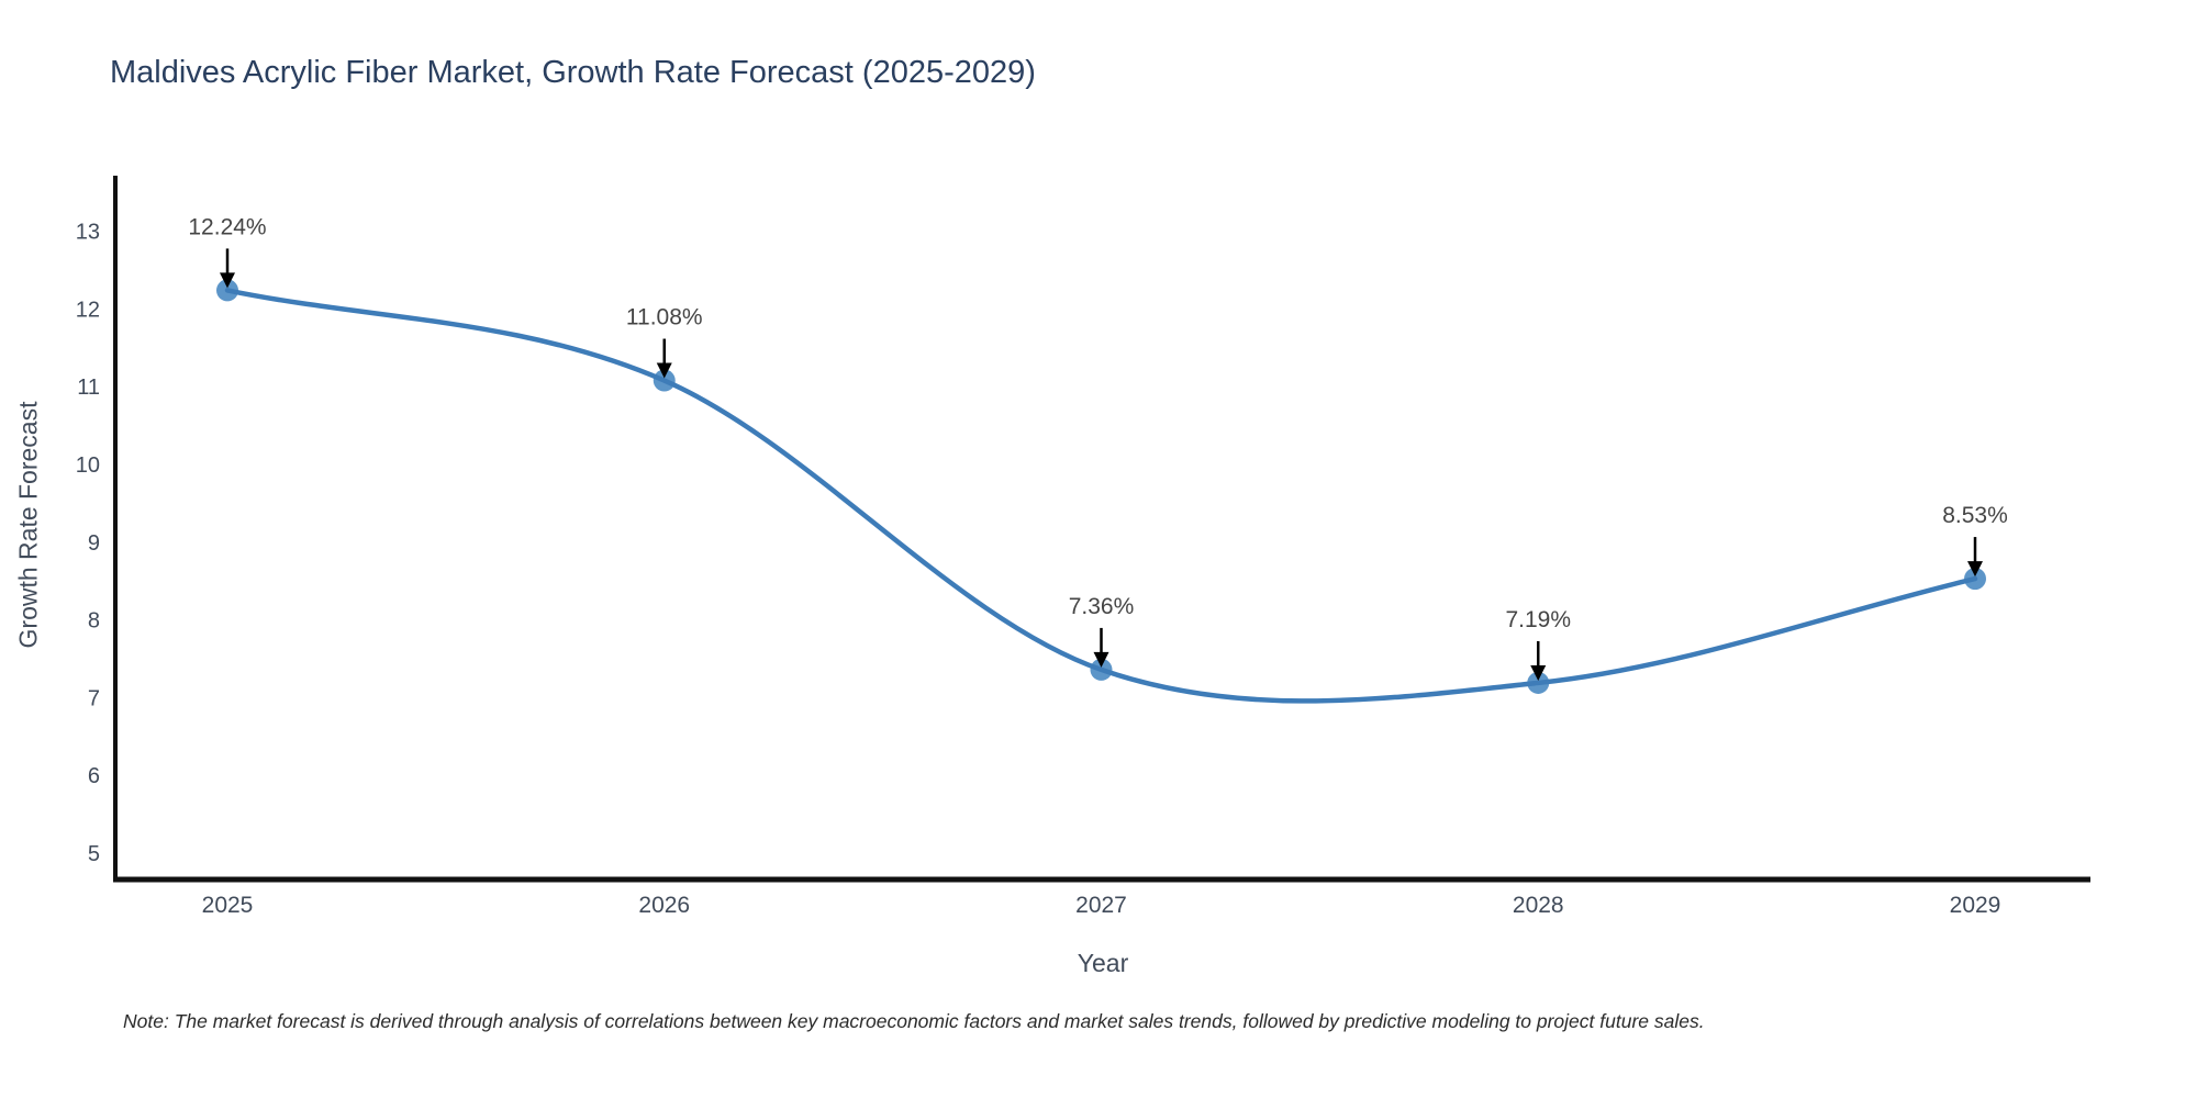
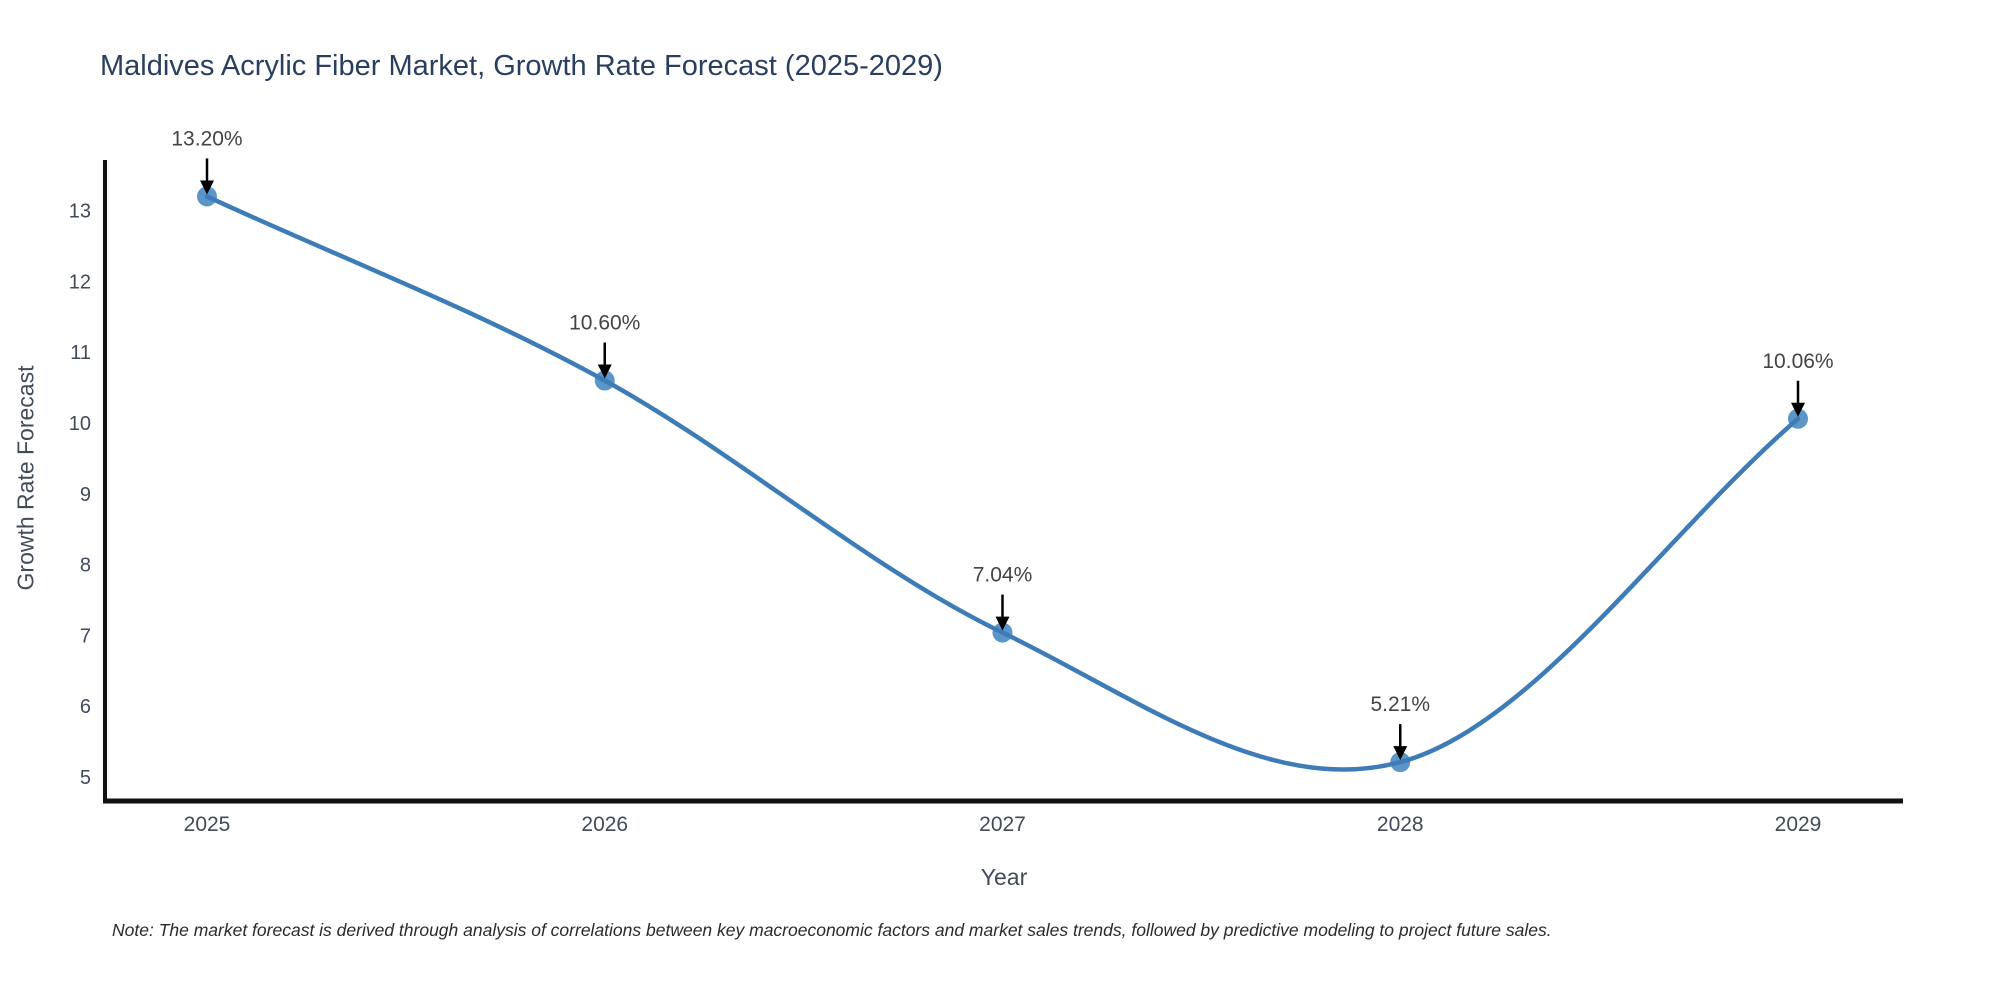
2025: 12.24% -> 13.20%
2026: 11.08% -> 10.60%
2027: 7.36% -> 7.04%
2028: 7.19% -> 5.21%
2029: 8.53% -> 10.06%
